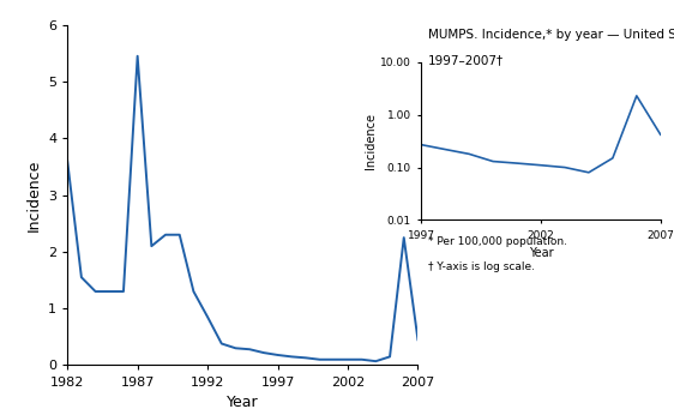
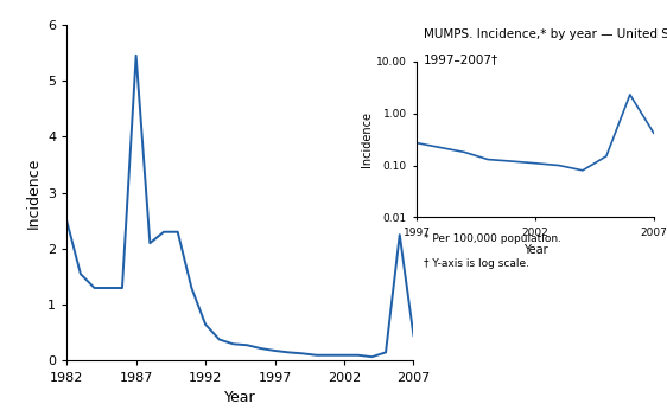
1982: 3.60 -> 2.50
1992: 0.85 -> 0.65
